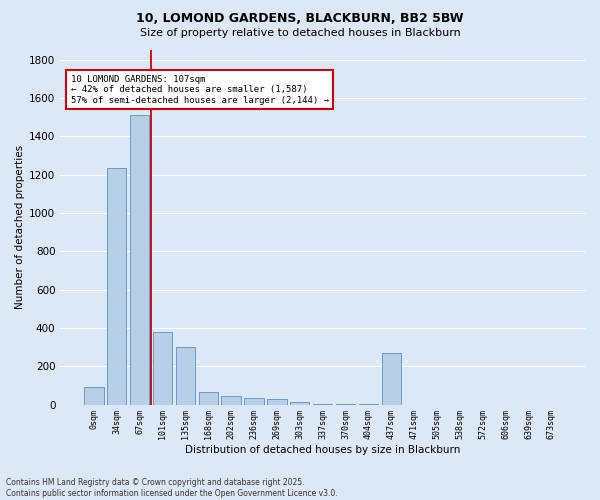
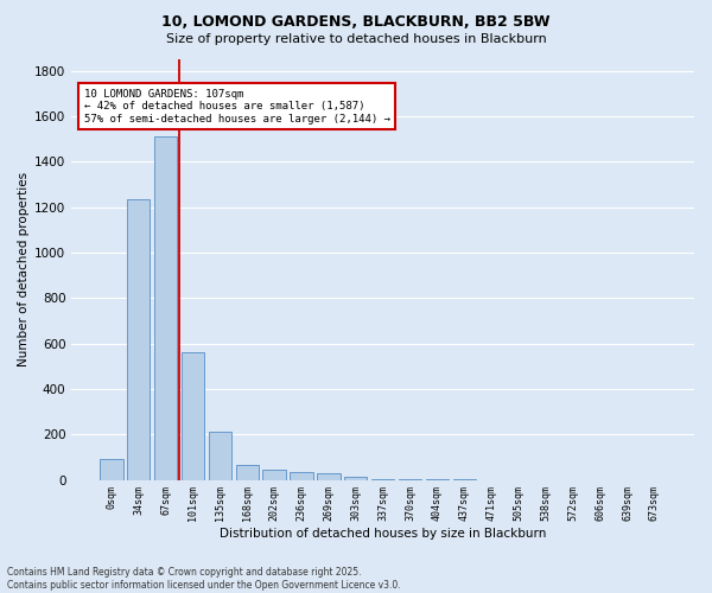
101sqm: 380 -> 560
135sqm: 300 -> 210
437sqm: 270 -> 0
